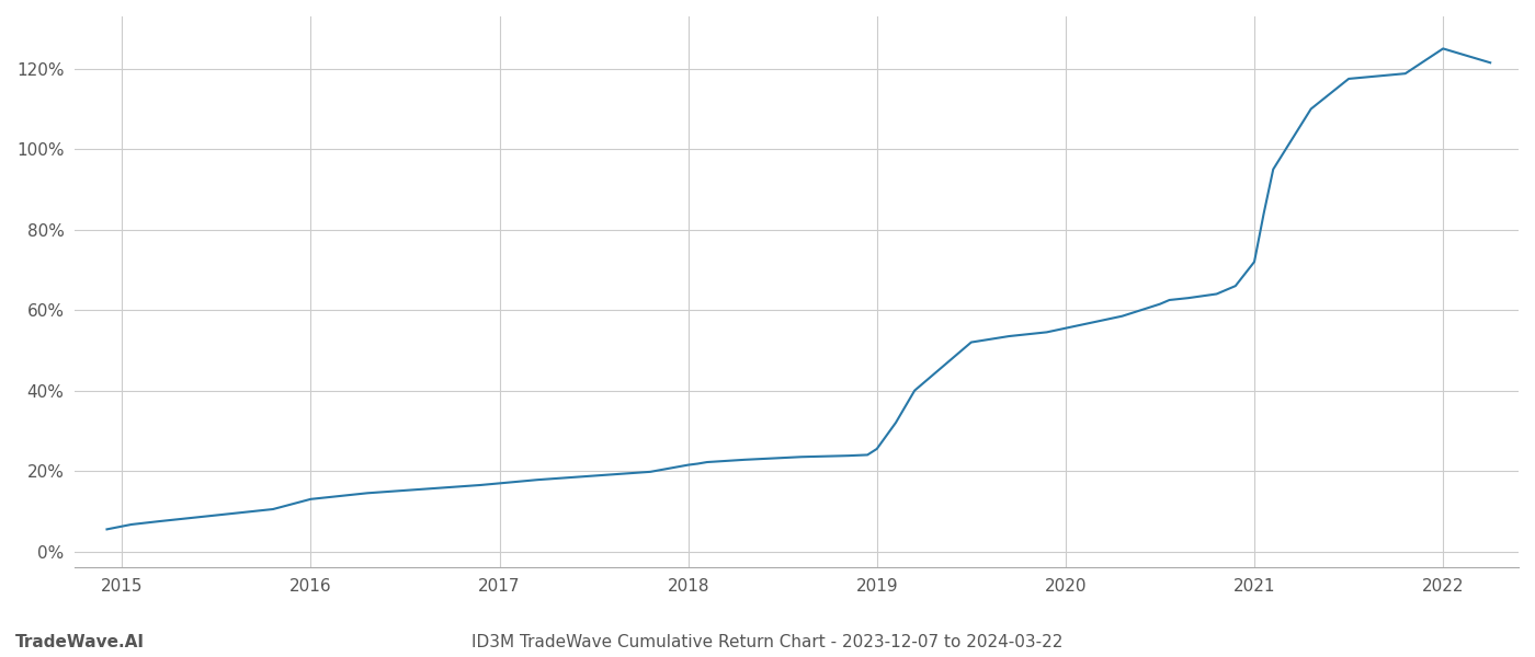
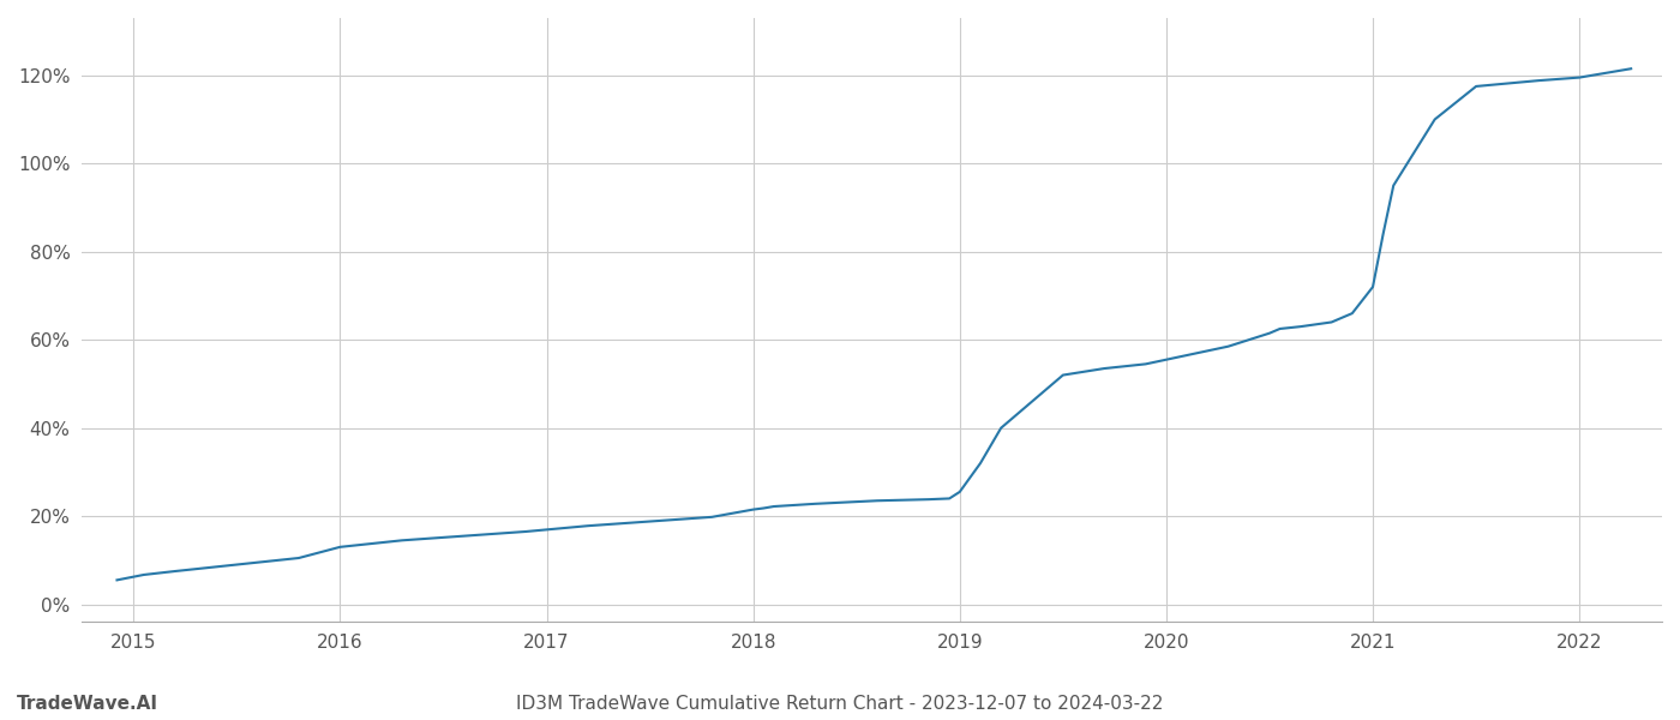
2022: 125.0% -> 119.5%
